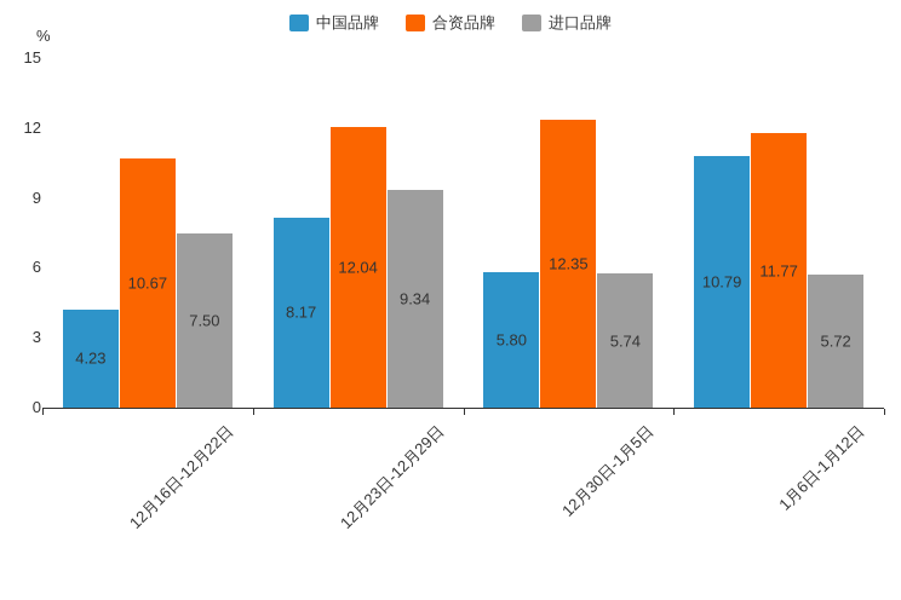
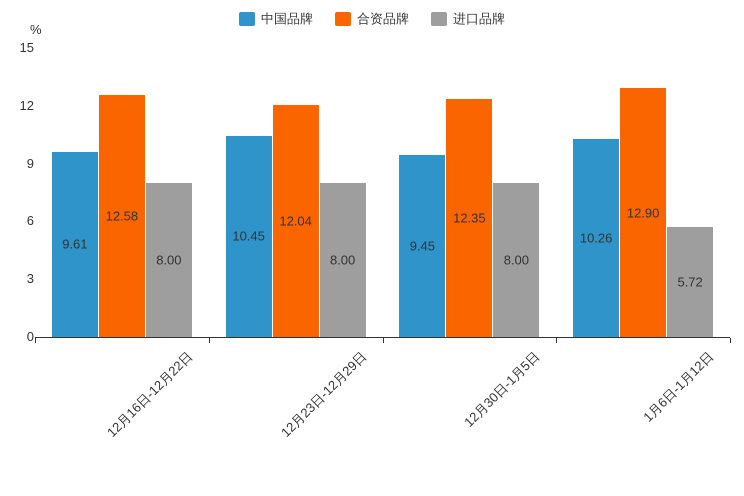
中国品牌/12月16日-12月22日: 4.23 -> 9.61
合资品牌/12月16日-12月22日: 10.67 -> 12.58
进口品牌/12月16日-12月22日: 7.50 -> 8.00
中国品牌/12月23日-12月29日: 8.17 -> 10.45
进口品牌/12月23日-12月29日: 9.34 -> 8.00
中国品牌/12月30日-1月5日: 5.80 -> 9.45
进口品牌/12月30日-1月5日: 5.74 -> 8.00
中国品牌/1月6日-1月12日: 10.79 -> 10.26
合资品牌/1月6日-1月12日: 11.77 -> 12.90
